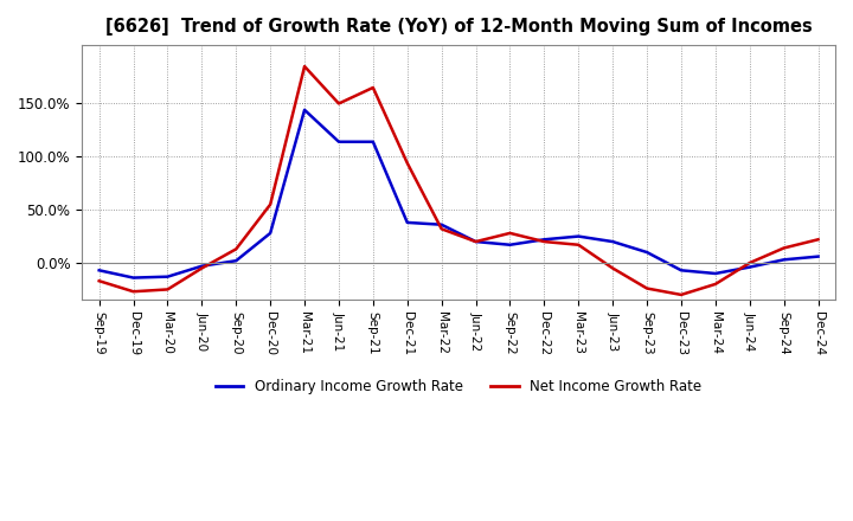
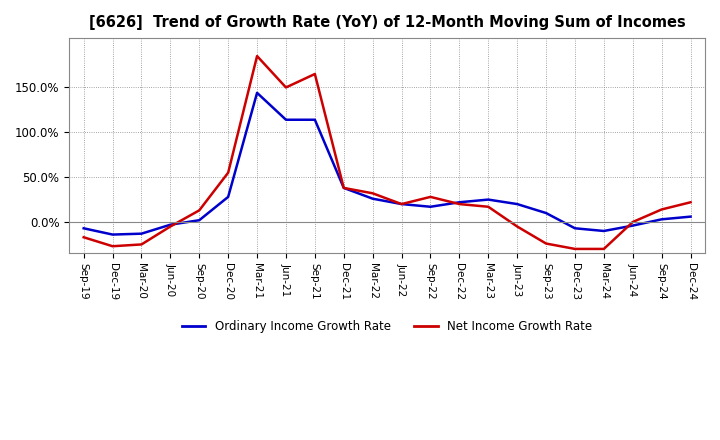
Net Income Growth Rate/Dec-21: 94% -> 38%
Ordinary Income Growth Rate/Mar-22: 36% -> 26%
Net Income Growth Rate/Mar-24: -20% -> -30%
